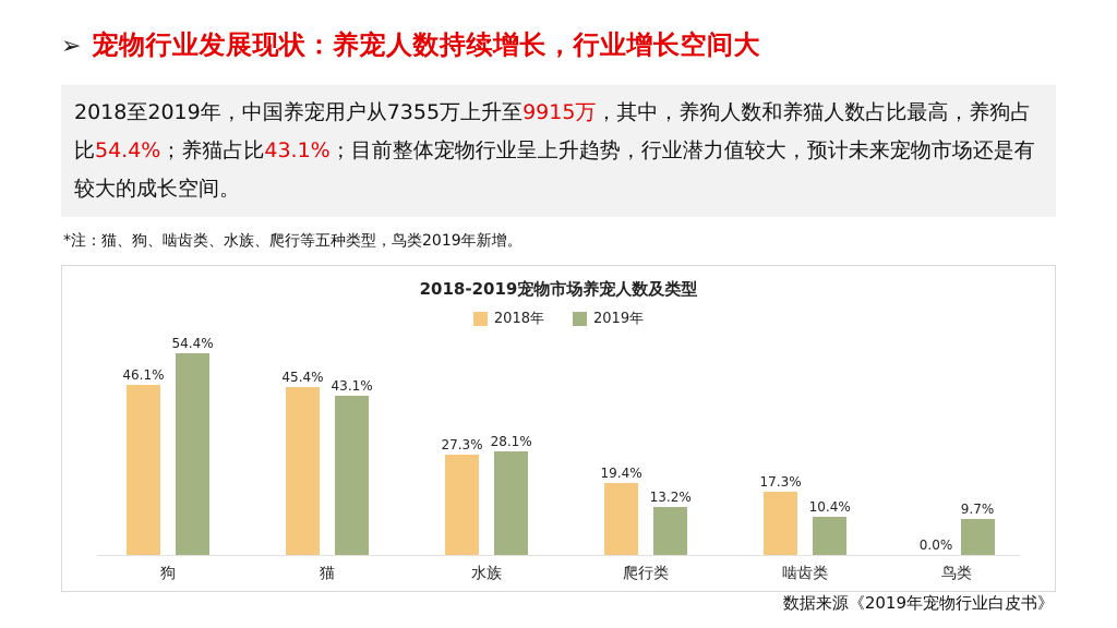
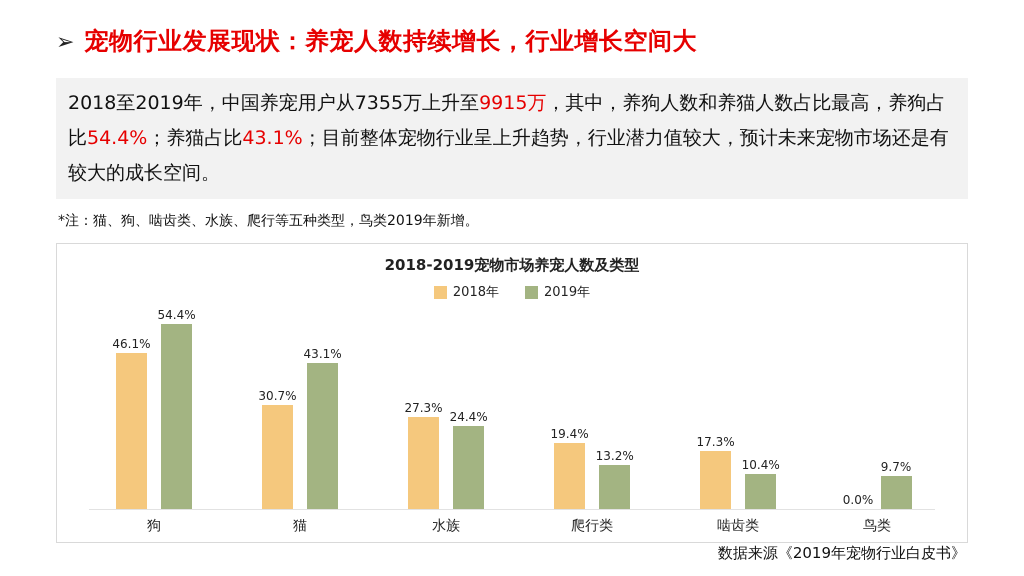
2018年/猫: 45.4% -> 30.7%
2019年/水族: 28.1% -> 24.4%
